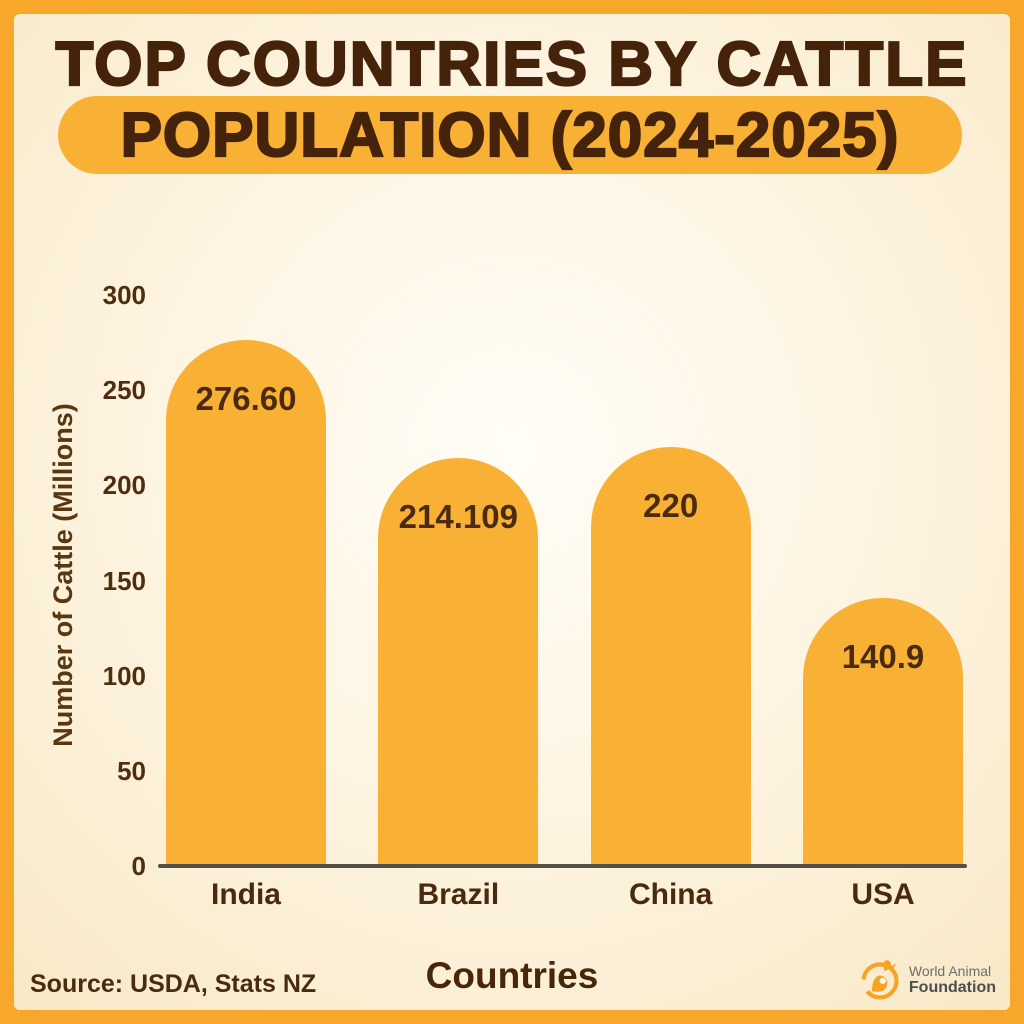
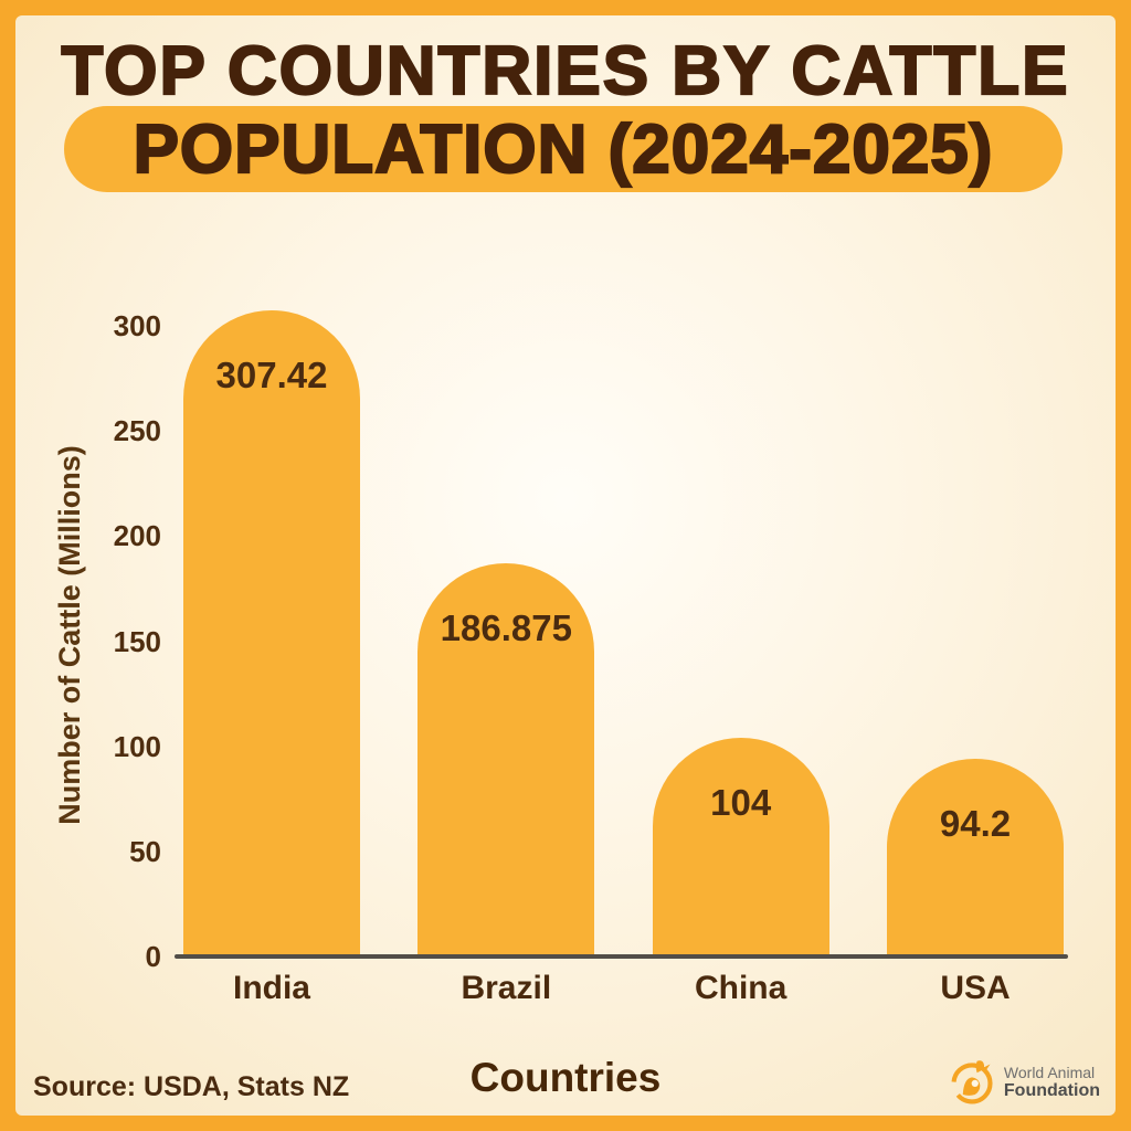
India: 276.60 -> 307.42
Brazil: 214.109 -> 186.875
China: 220 -> 104
USA: 140.9 -> 94.2
